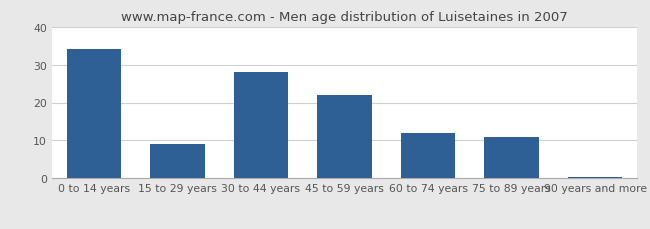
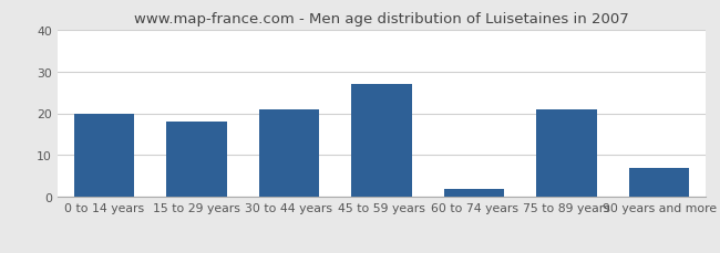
0 to 14 years: 34.0 -> 20.0
15 to 29 years: 9.0 -> 18.0
30 to 44 years: 28.0 -> 21.0
45 to 59 years: 22.0 -> 27.0
60 to 74 years: 12.0 -> 2.0
75 to 89 years: 11.0 -> 21.0
90 years and more: 0.5 -> 7.0
